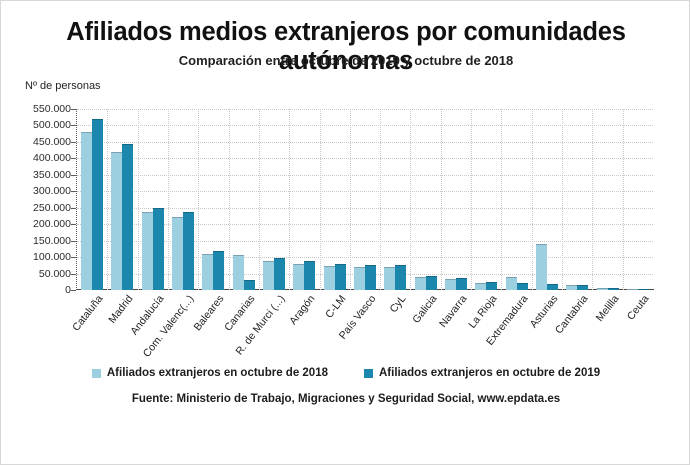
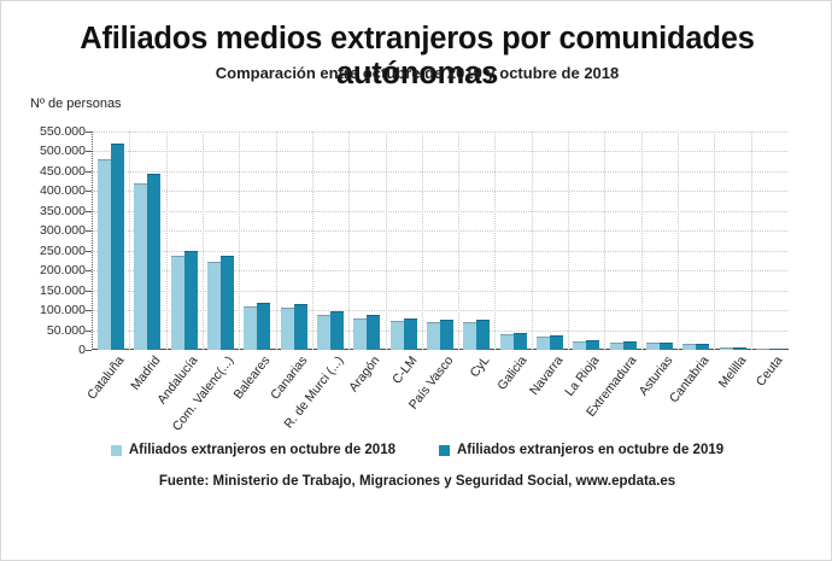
Afiliados extranjeros en octubre de 2019/Canarias: 30000 -> 120000
Afiliados extranjeros en octubre de 2018/Extremadura: 40000 -> 20000
Afiliados extranjeros en octubre de 2018/Asturias: 140000 -> 20000
